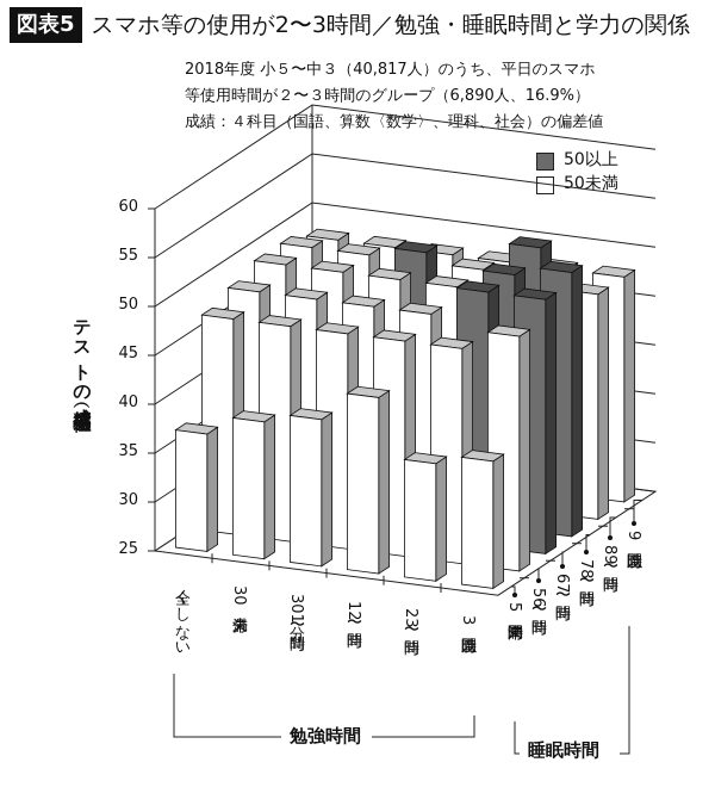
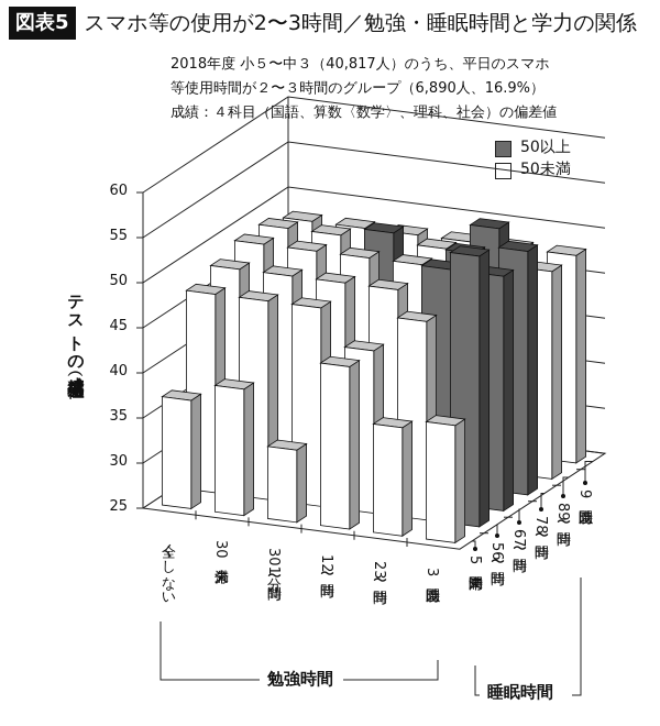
5時間未満/30分〜1時間: 40 -> 33
5〜6時間/1〜2時間: 47 -> 43
5〜6時間/3時間以上: 49 -> 55
